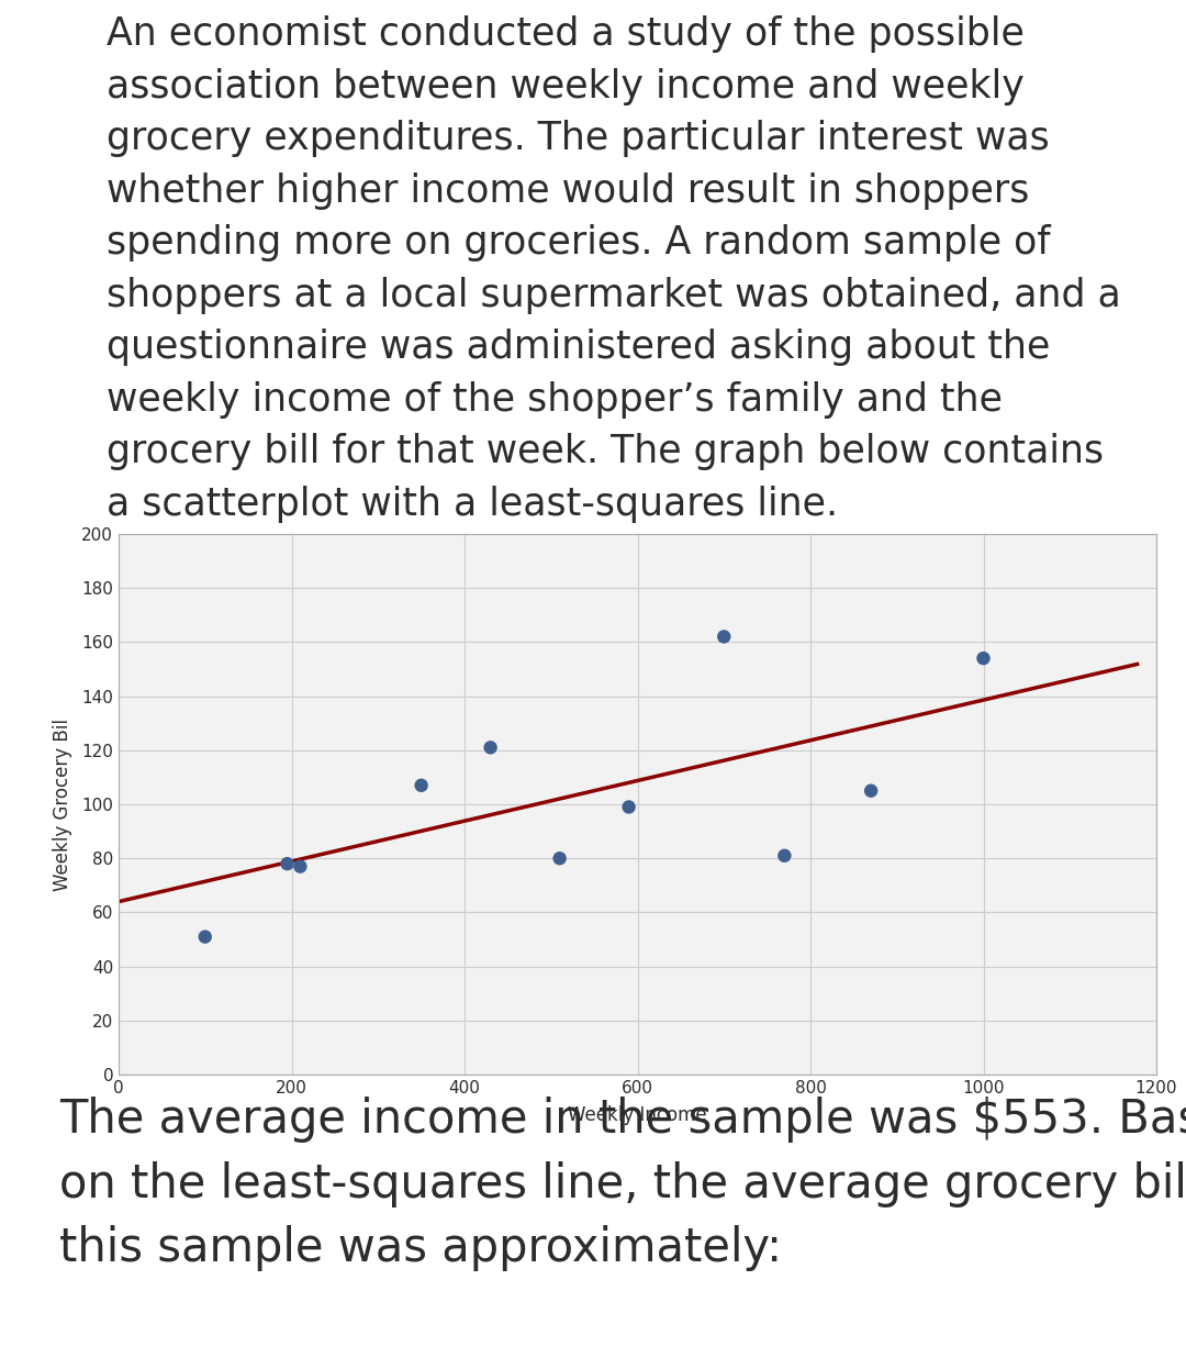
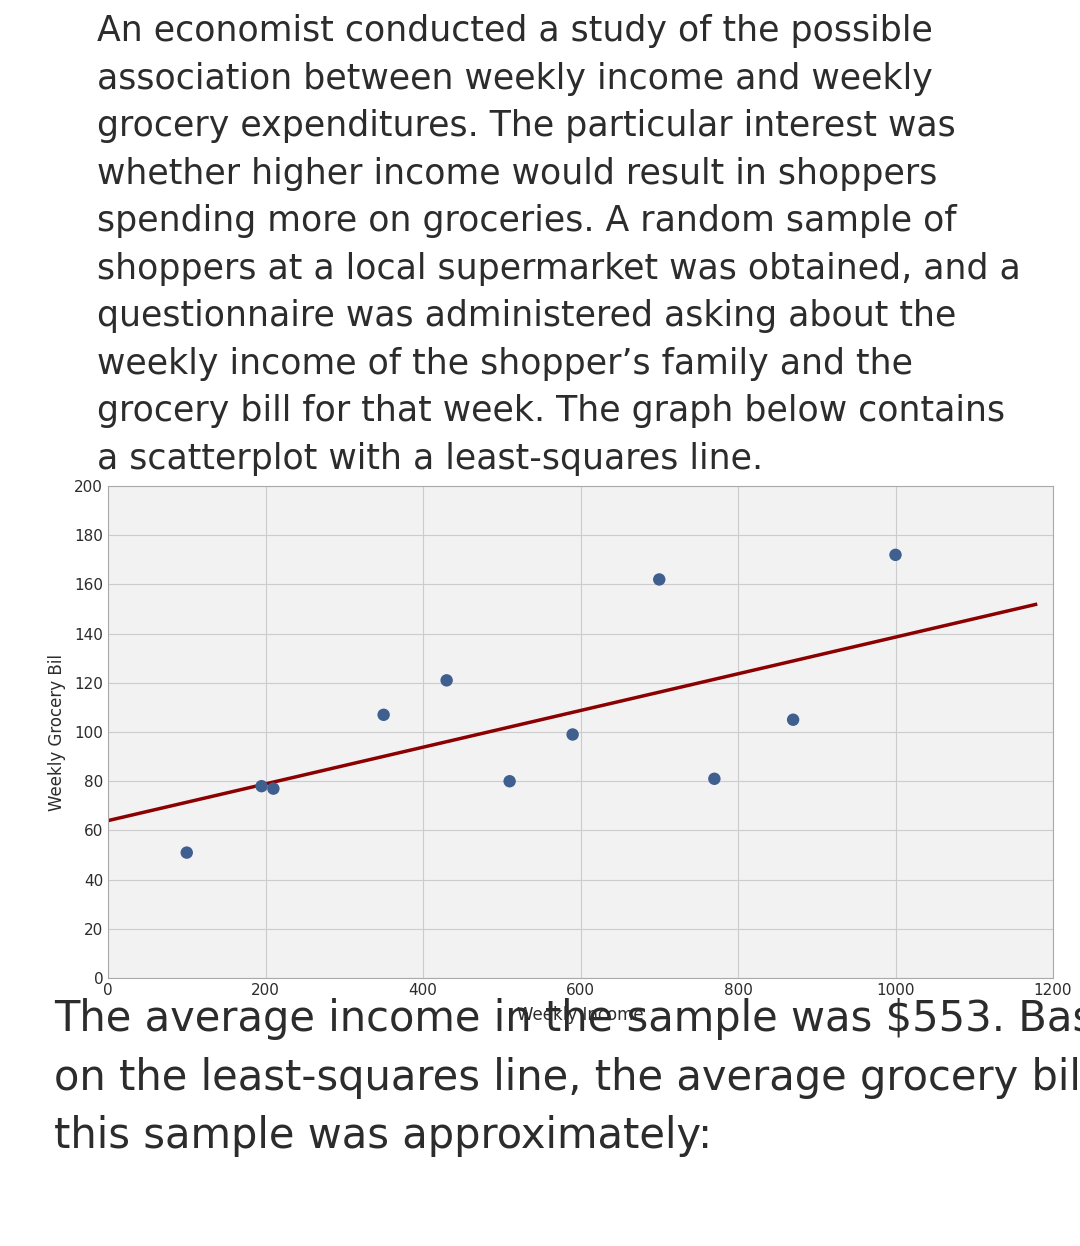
1000: 154 -> 172
